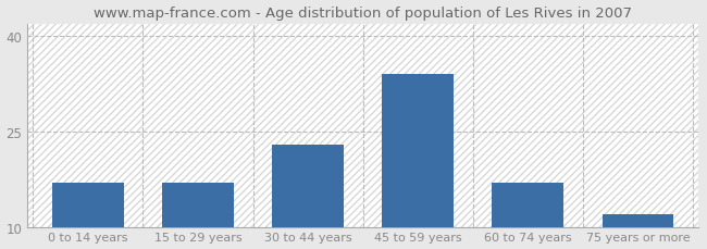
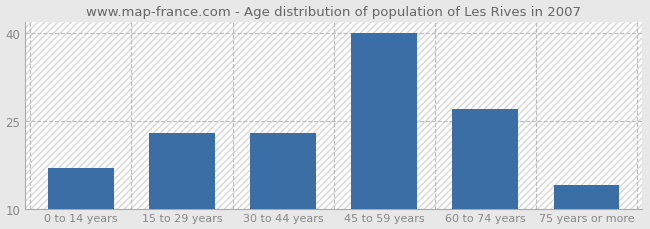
15 to 29 years: 17 -> 23
45 to 59 years: 34 -> 40
60 to 74 years: 17 -> 27
75 years or more: 12 -> 14
